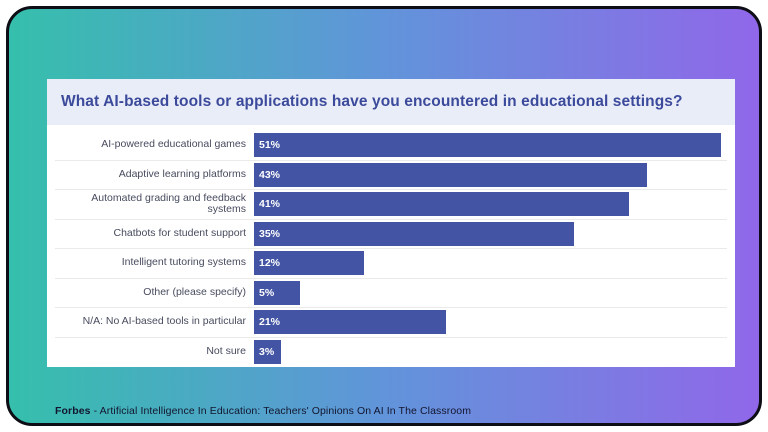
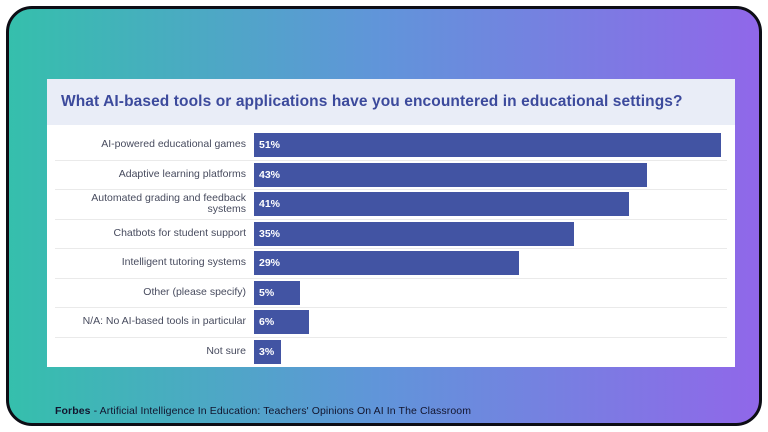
Intelligent tutoring systems: 12% -> 29%
N/A: No AI-based tools in particular: 21% -> 6%
